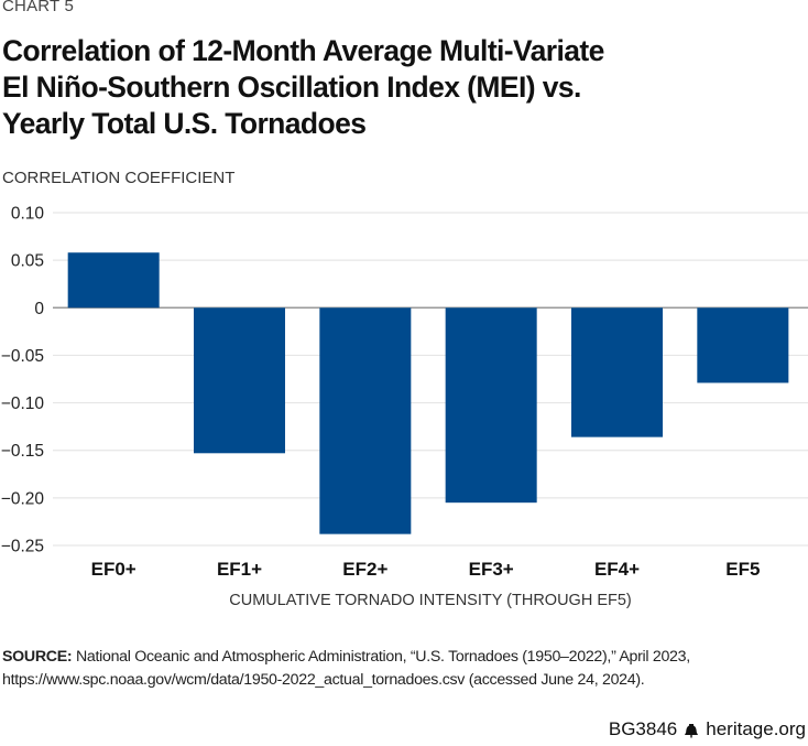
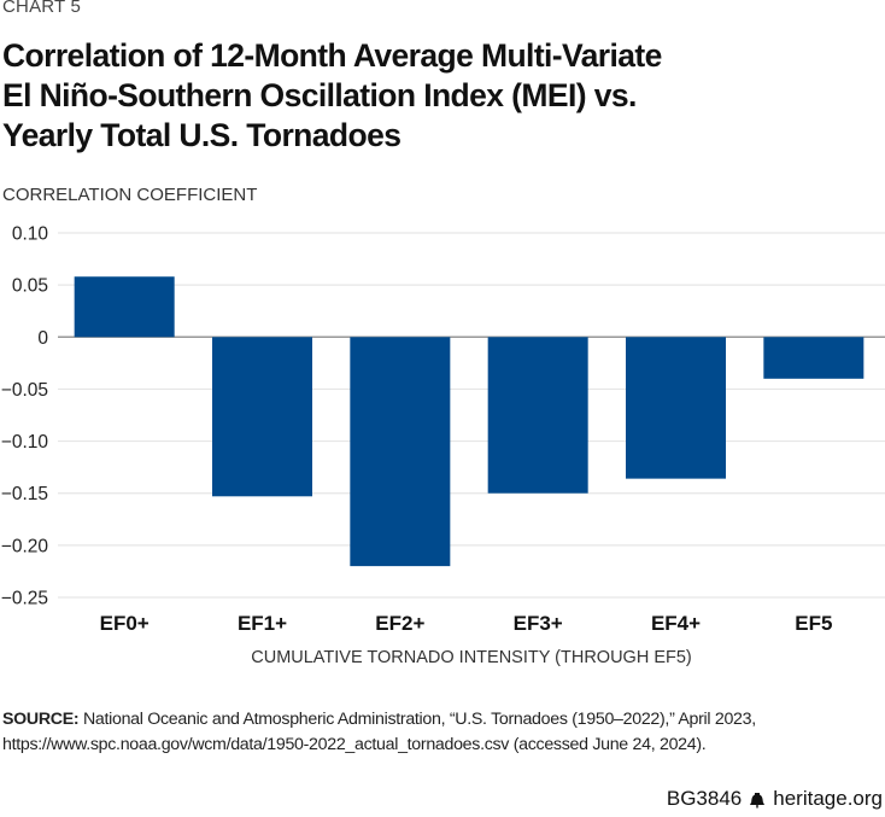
EF2+: -0.24 -> -0.22
EF3+: -0.20 -> -0.15
EF5: -0.08 -> -0.04
